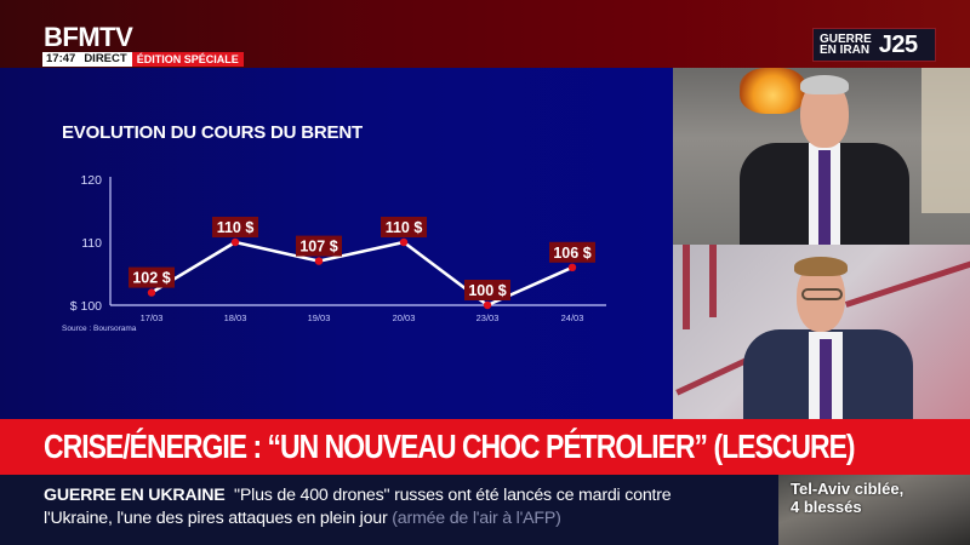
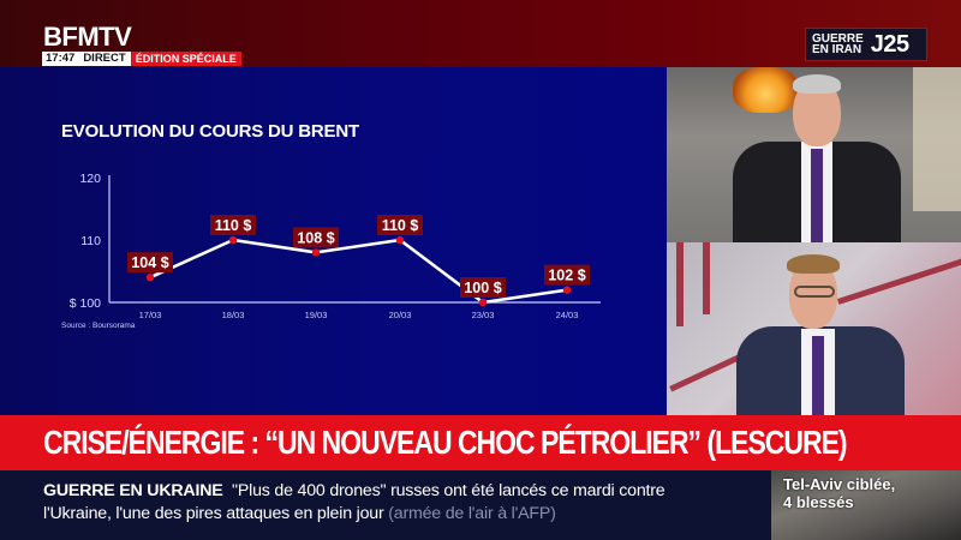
17/03: 102 -> 104
19/03: 107 -> 108
24/03: 106 -> 102
